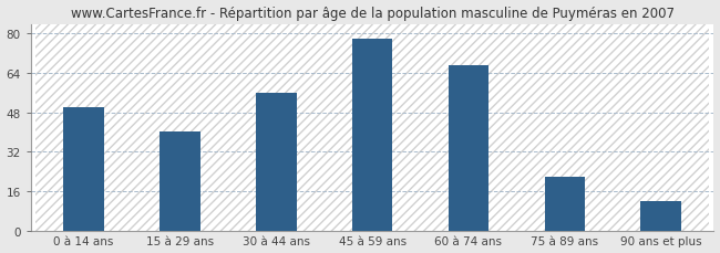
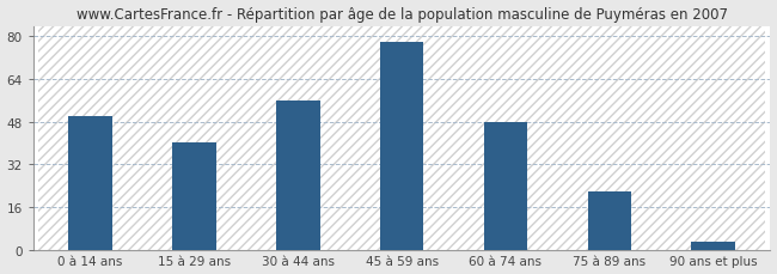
60 à 74 ans: 67 -> 48
90 ans et plus: 12 -> 3
